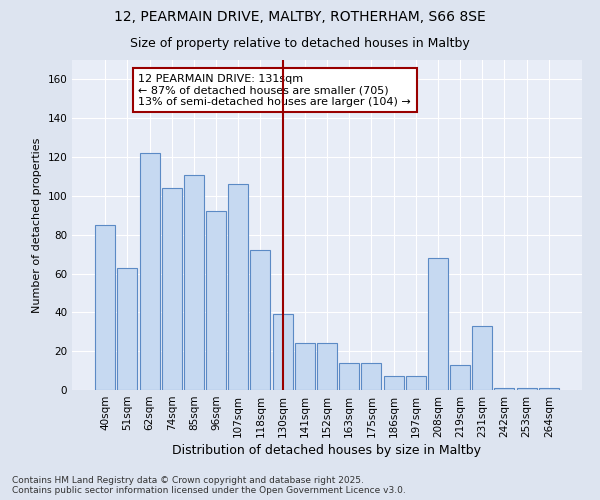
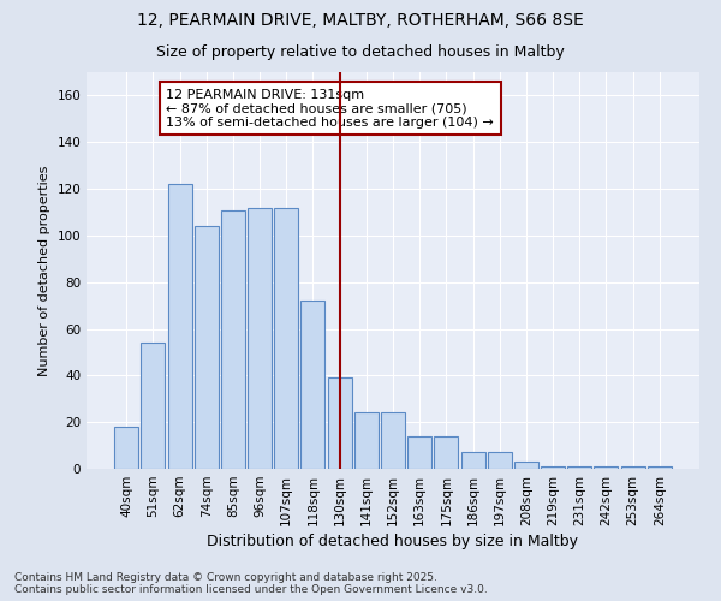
40sqm: 85 -> 18
51sqm: 63 -> 54
96sqm: 92 -> 112
107sqm: 106 -> 112
208sqm: 68 -> 3
219sqm: 13 -> 1
231sqm: 33 -> 1
